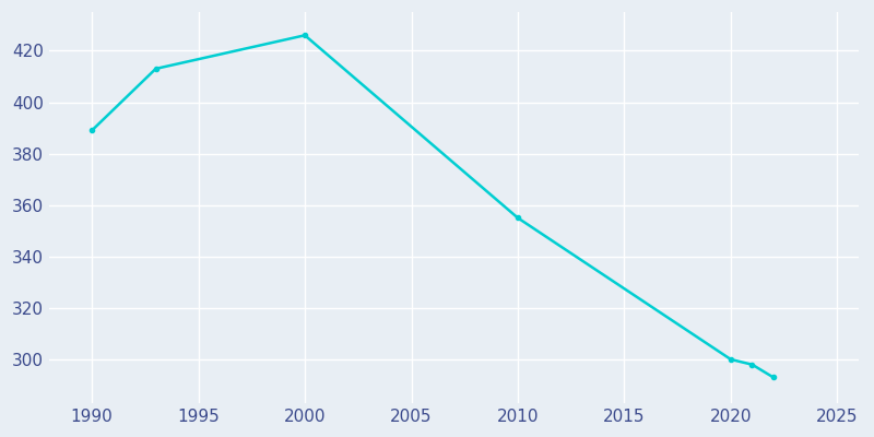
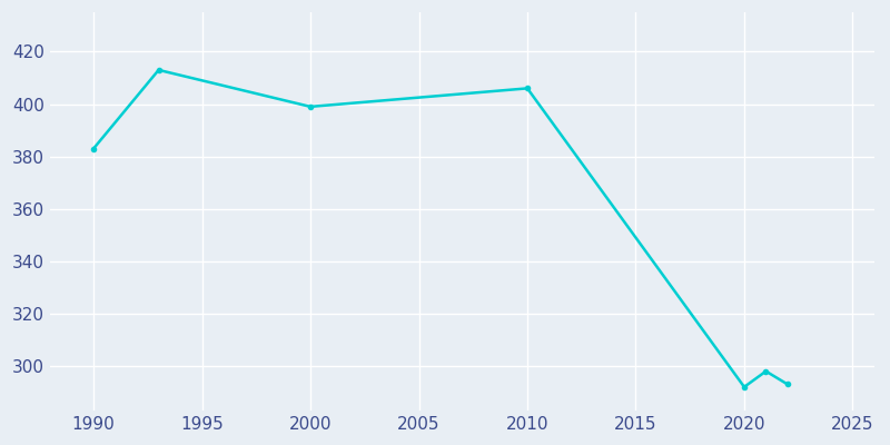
1990: 389 -> 383
2000: 426 -> 399
2010: 355 -> 406
2020: 300 -> 292
